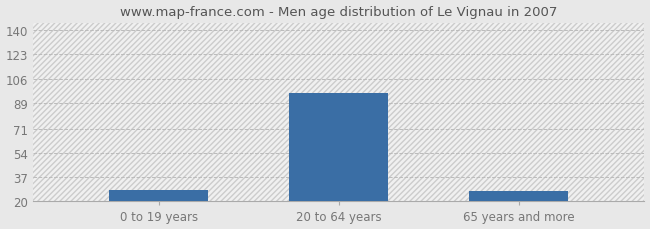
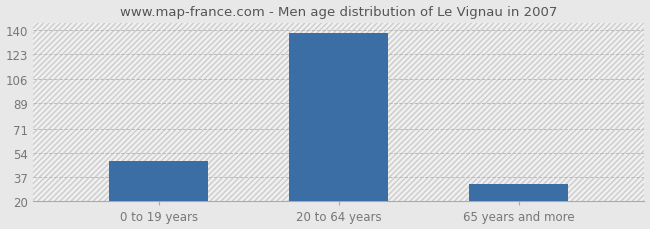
0 to 19 years: 28 -> 48
20 to 64 years: 96 -> 138
65 years and more: 27 -> 32
